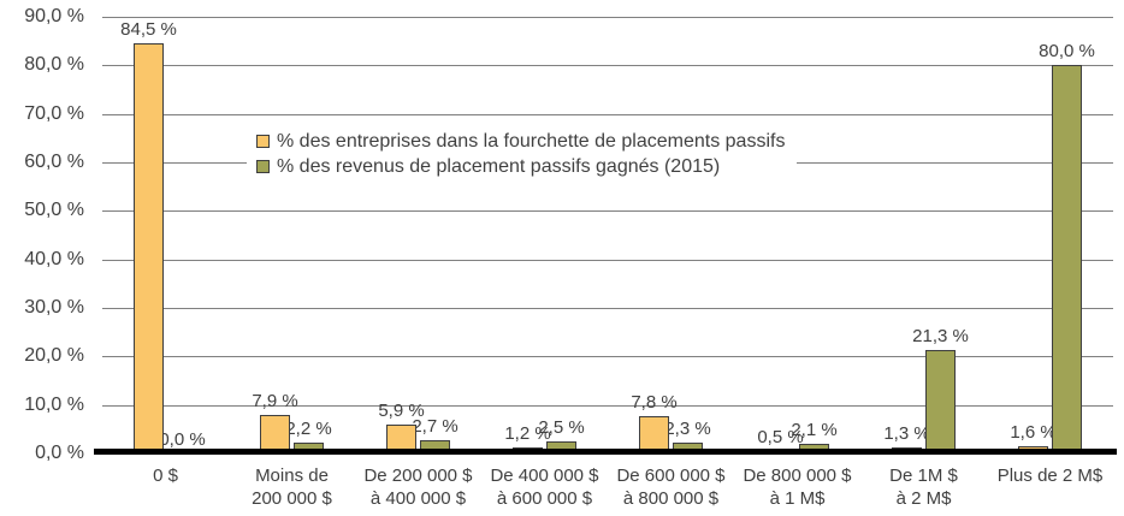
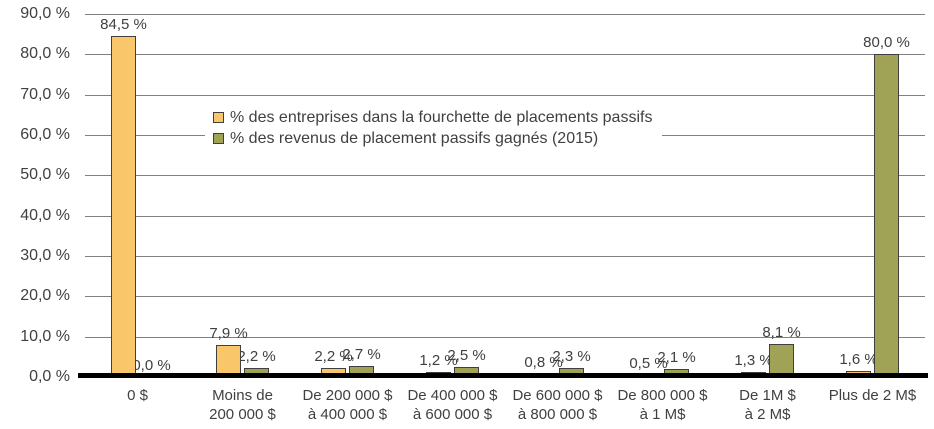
% des entreprises dans la fourchette de placements passifs/De 200 000 $ à 400 000 $: 5,9 -> 2,2
% des entreprises dans la fourchette de placements passifs/De 600 000 $ à 800 000 $: 7,8 -> 0,8
% des revenus de placement passifs gagnés (2015)/De 1M $ à 2 M$: 21,3 -> 8,1
